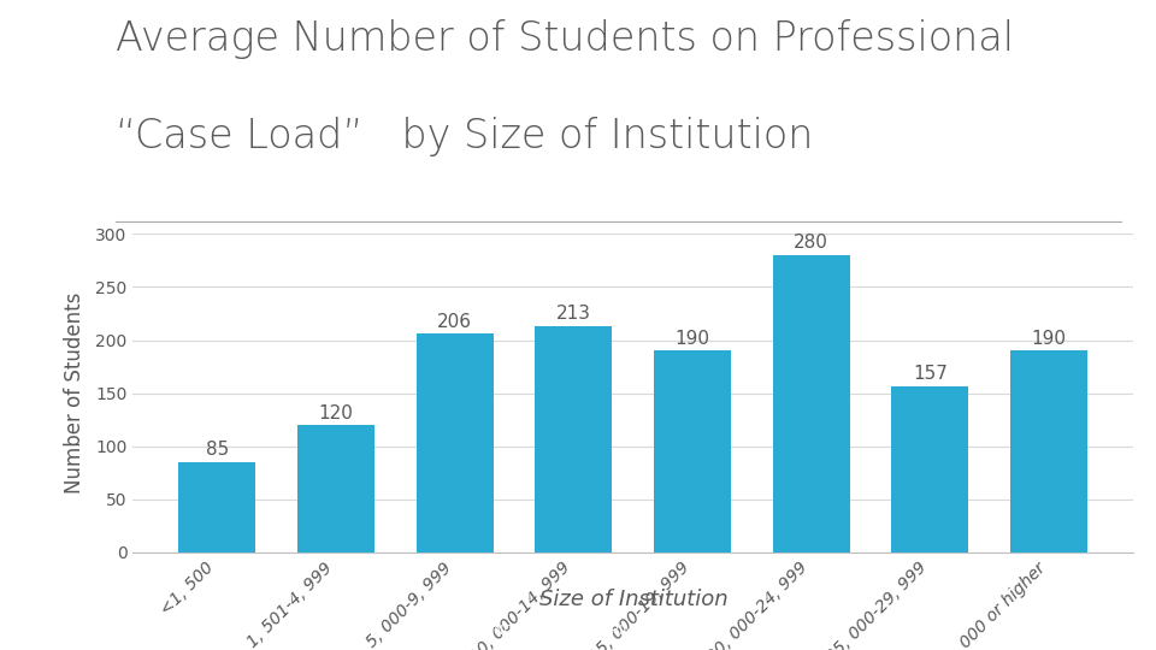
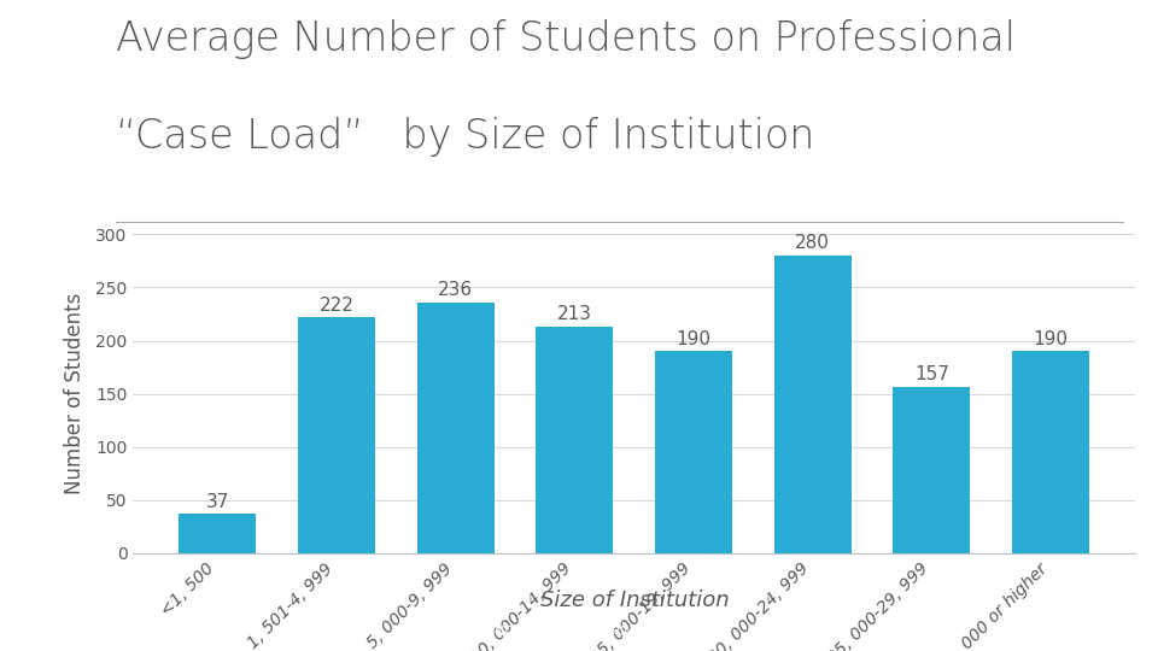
<1, 500: 85 -> 37
1, 501-4, 999: 120 -> 222
5, 000-9, 999: 206 -> 236
